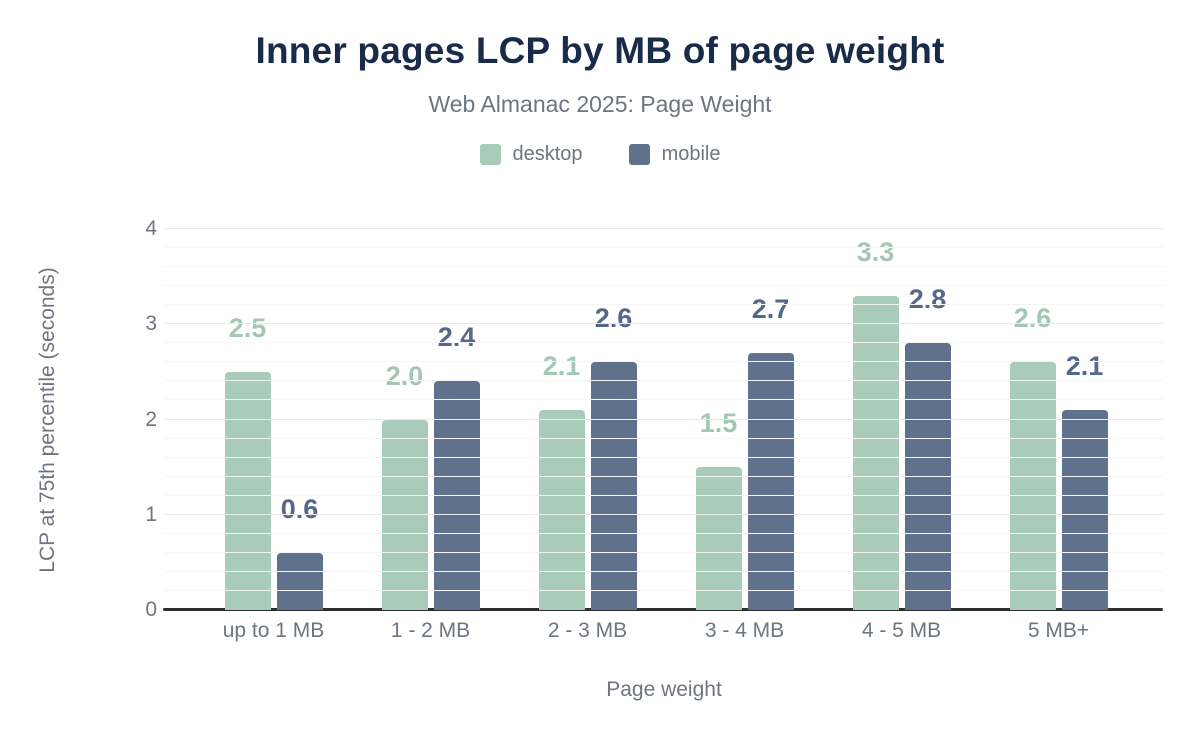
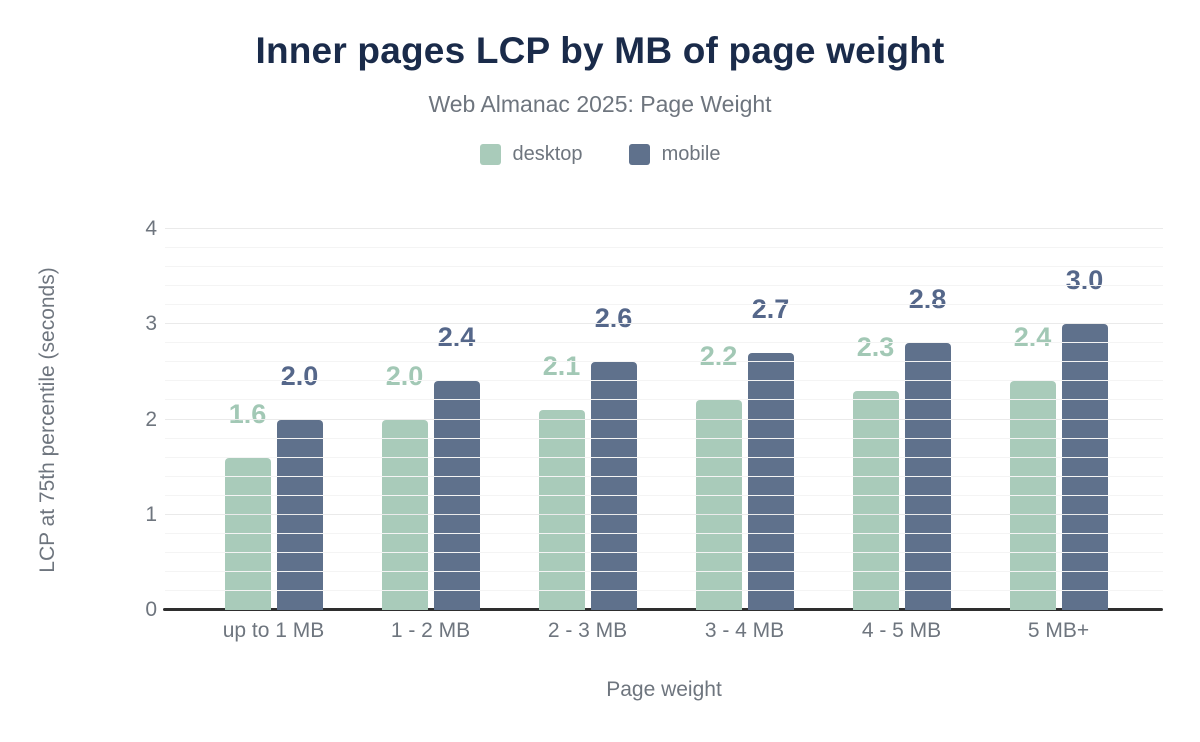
desktop/up to 1 MB: 2.5 -> 1.6
mobile/up to 1 MB: 0.6 -> 2.0
desktop/3 - 4 MB: 1.5 -> 2.2
desktop/4 - 5 MB: 3.3 -> 2.3
desktop/5 MB+: 2.6 -> 2.4
mobile/5 MB+: 2.1 -> 3.0
